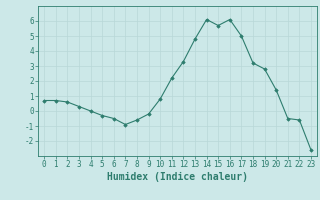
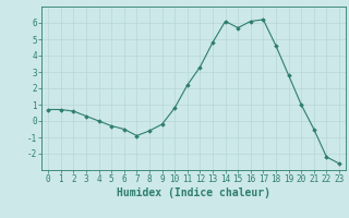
17: 5.0 -> 6.2
18: 3.2 -> 4.6
20: 1.4 -> 1.0
22: -0.6 -> -2.2
